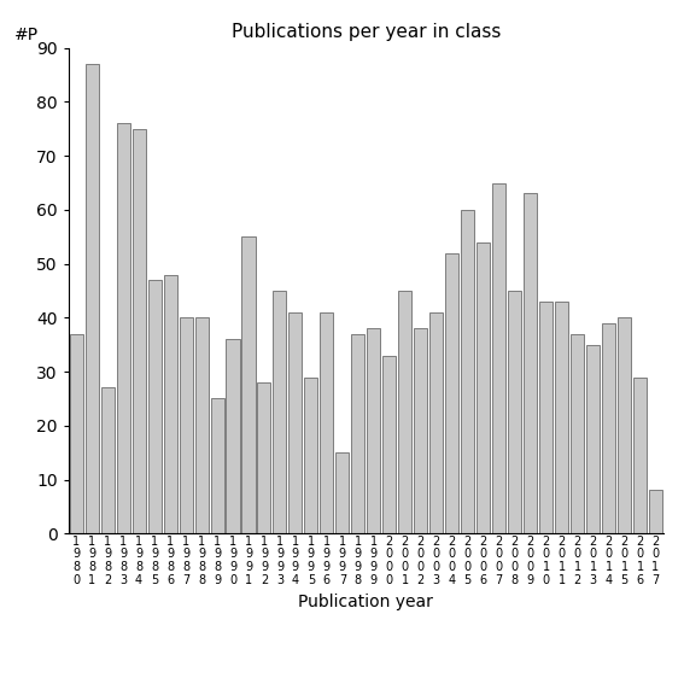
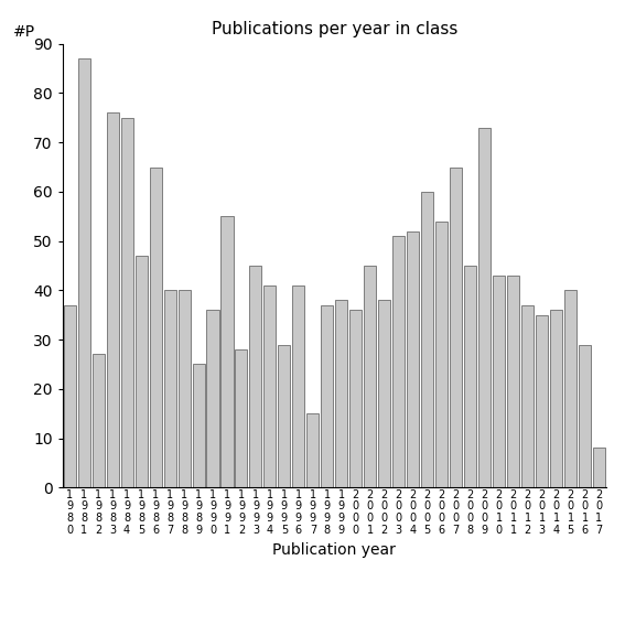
1 9 8 6: 48 -> 65
2 0 0 0: 33 -> 36
2 0 0 3: 41 -> 51
2 0 0 9: 63 -> 73
2 0 1 4: 39 -> 36
